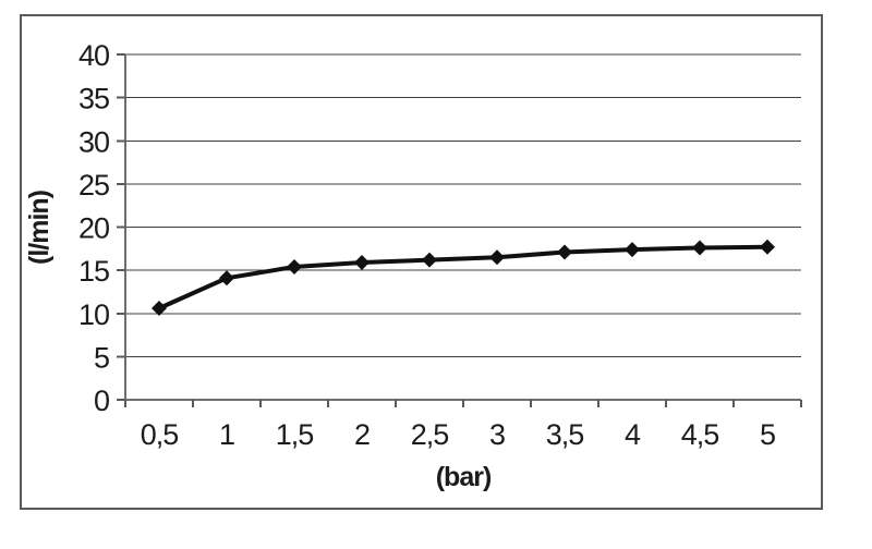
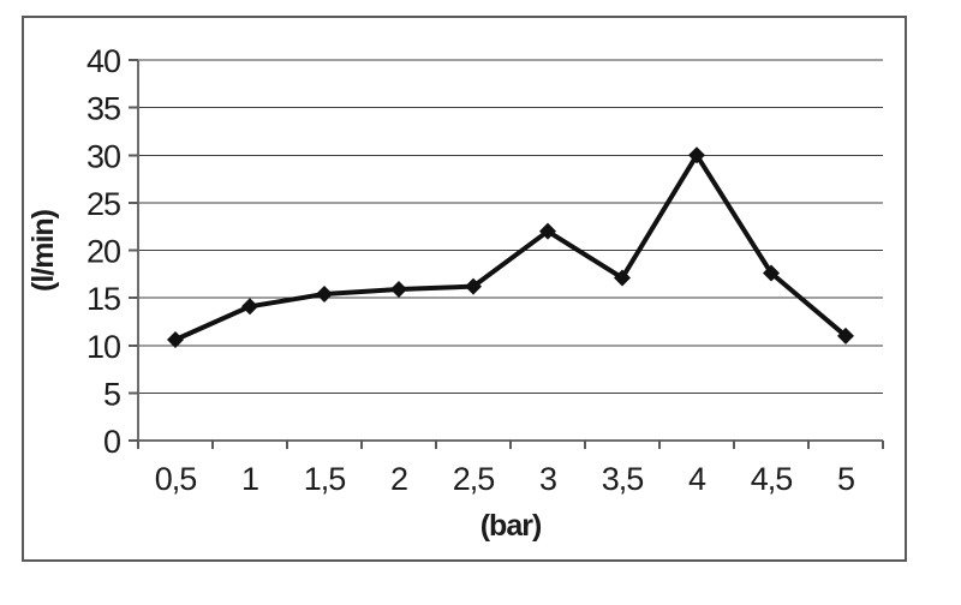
3: 16 -> 22
4: 17 -> 30
5: 18 -> 11
